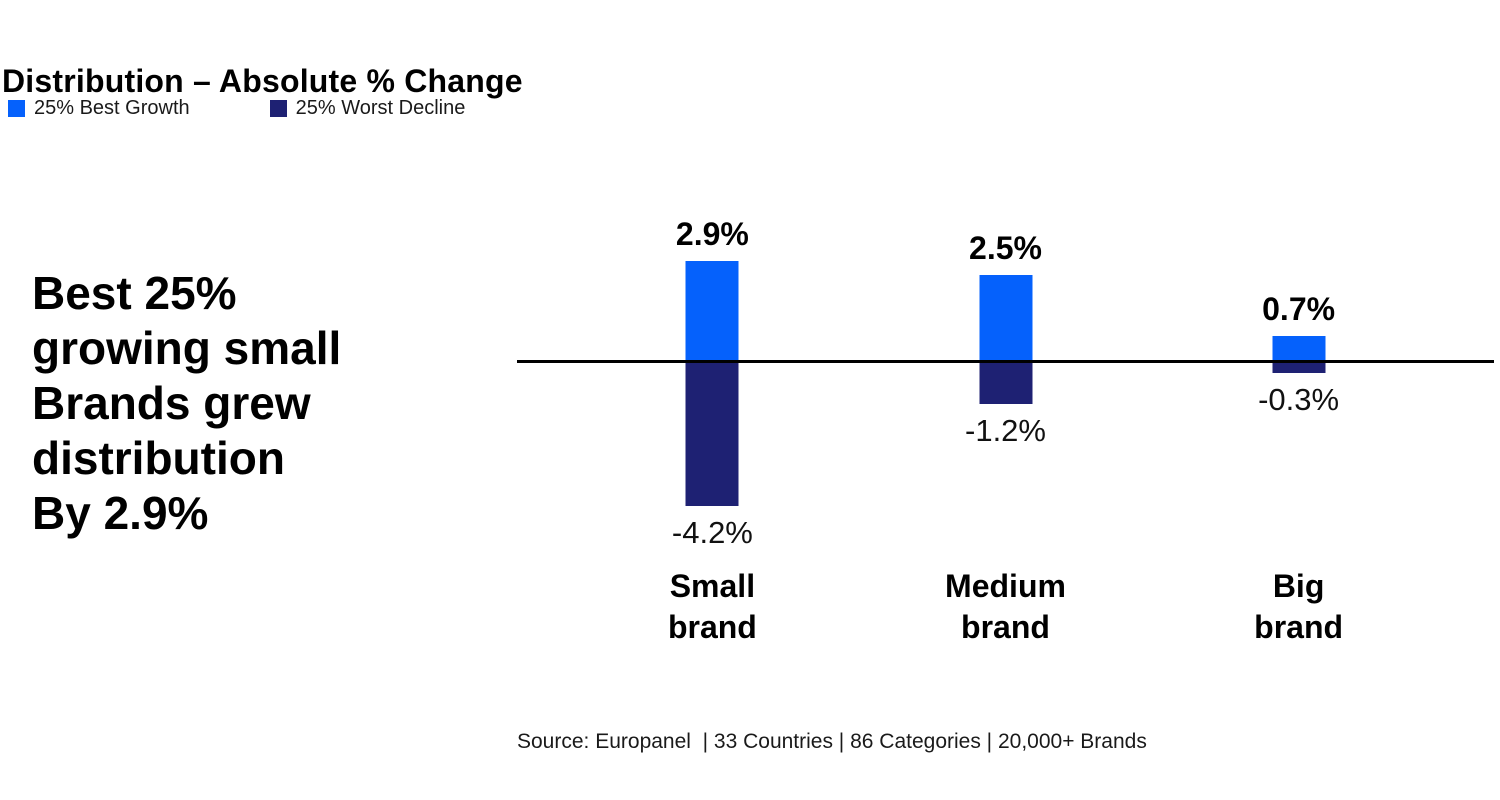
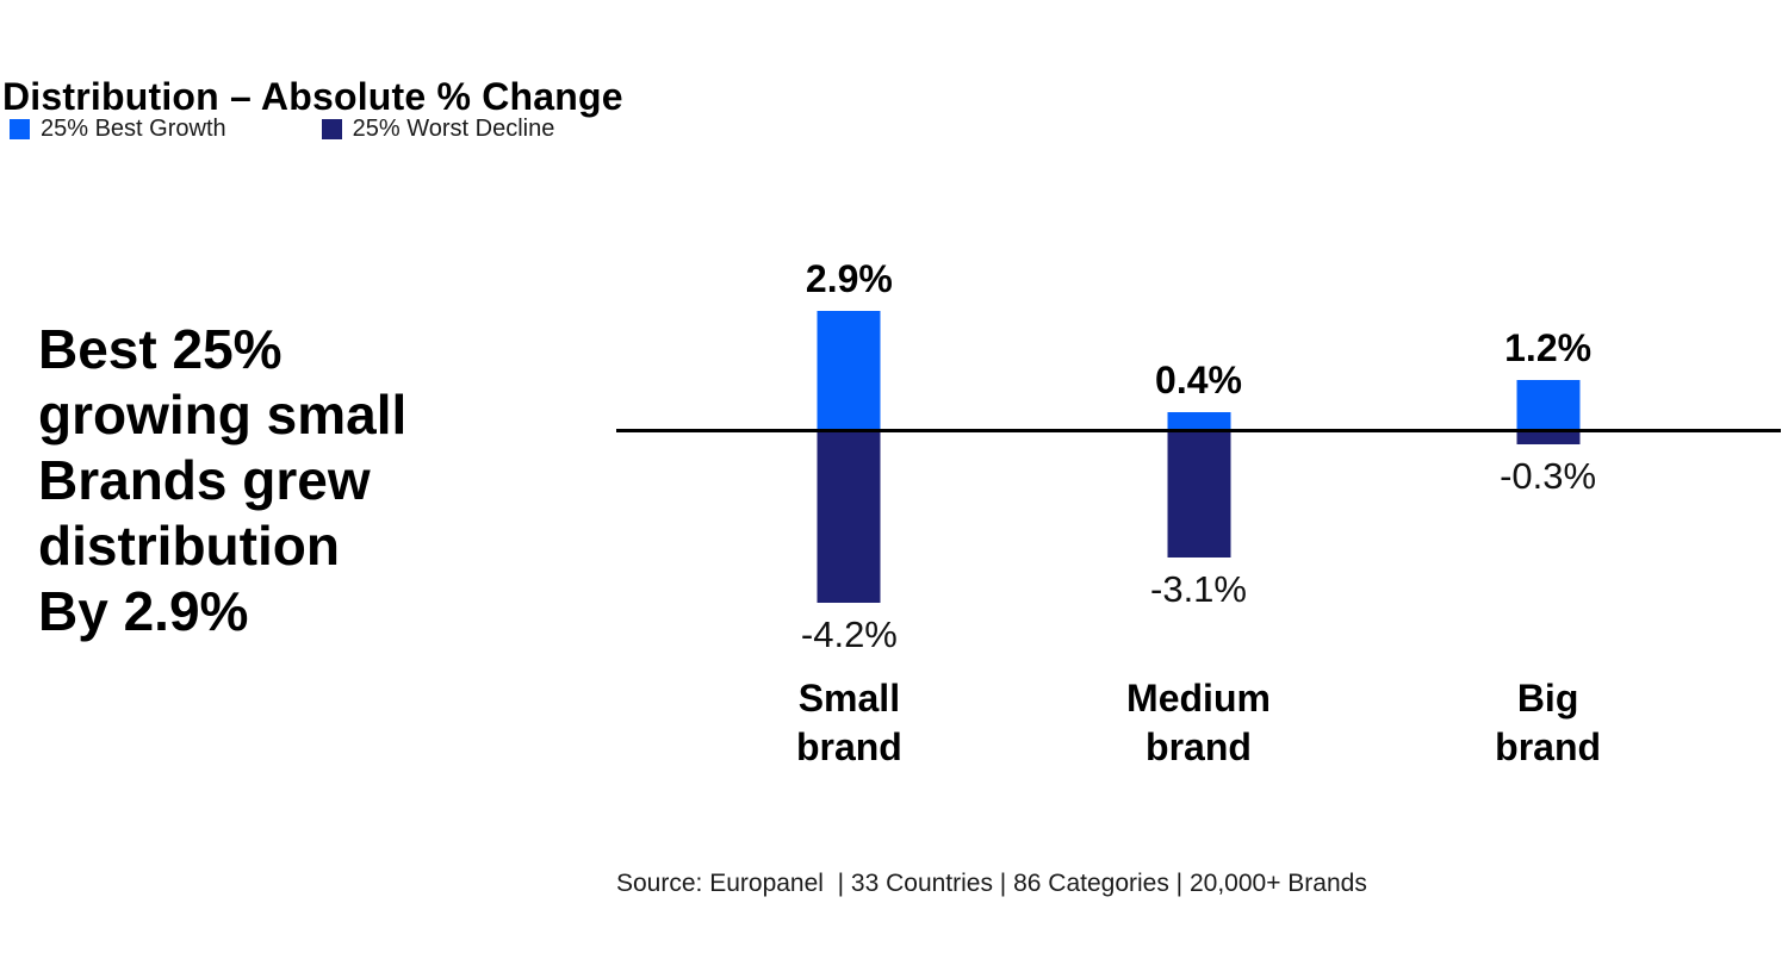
25% Best Growth/Medium brand: 2.5% -> 0.4%
25% Worst Decline/Medium brand: -1.2% -> -3.1%
25% Best Growth/Big brand: 0.7% -> 1.2%
